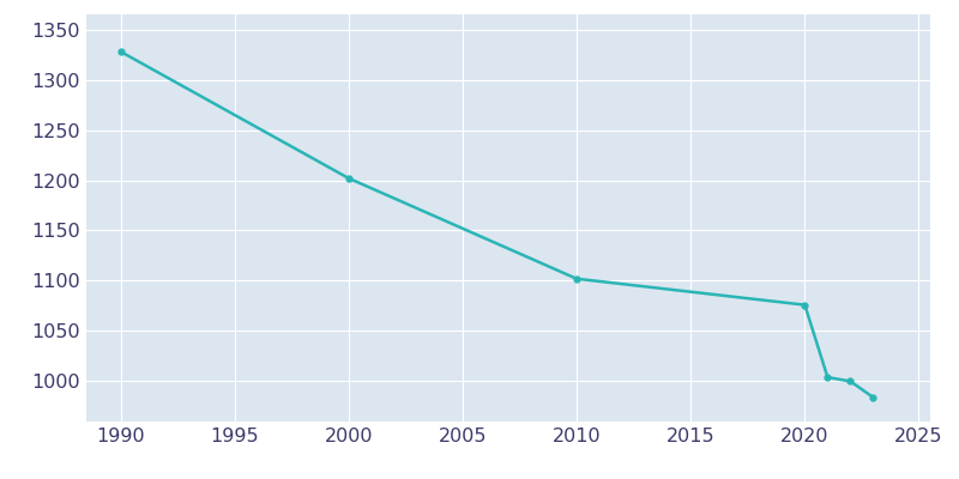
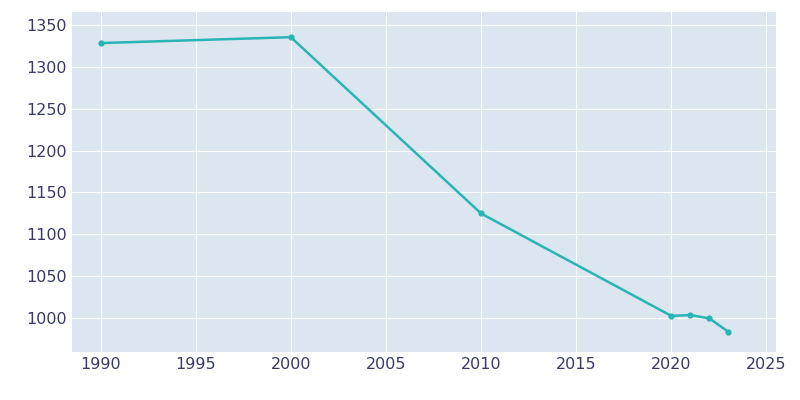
2000: 1202 -> 1335
2010: 1102 -> 1125
2020: 1076 -> 1003
